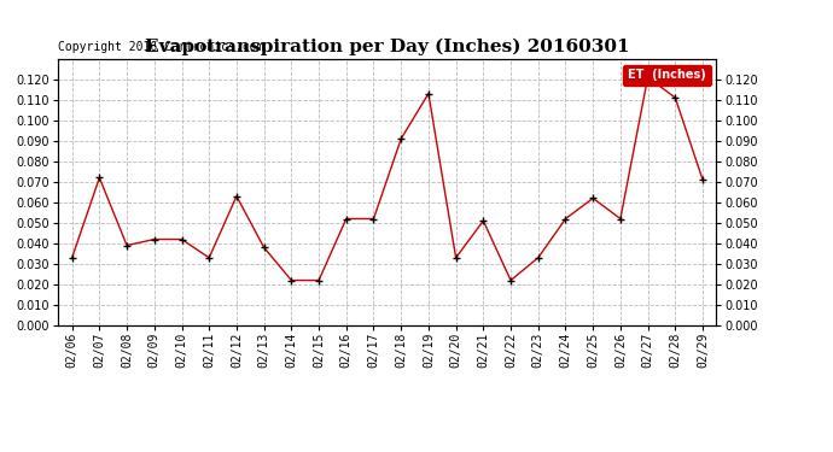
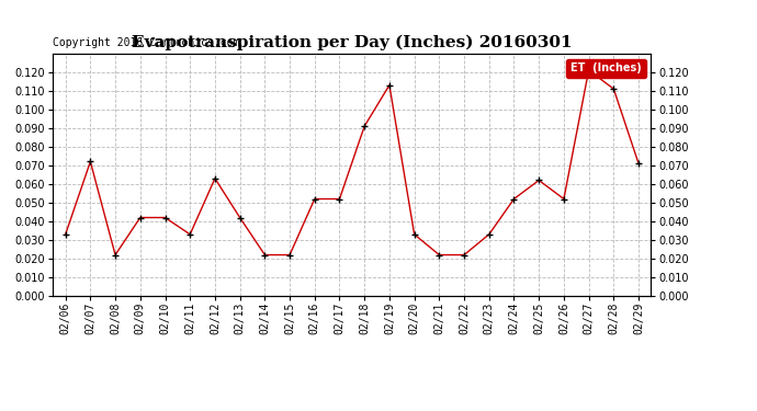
02/08: 0.039 -> 0.022
02/13: 0.038 -> 0.042
02/21: 0.051 -> 0.022
